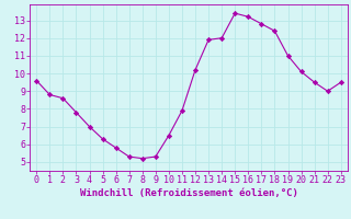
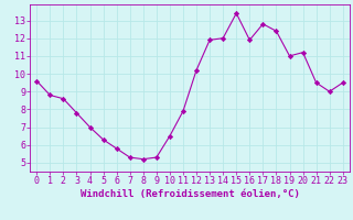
16: 13.2 -> 11.9
20: 10.1 -> 11.2
